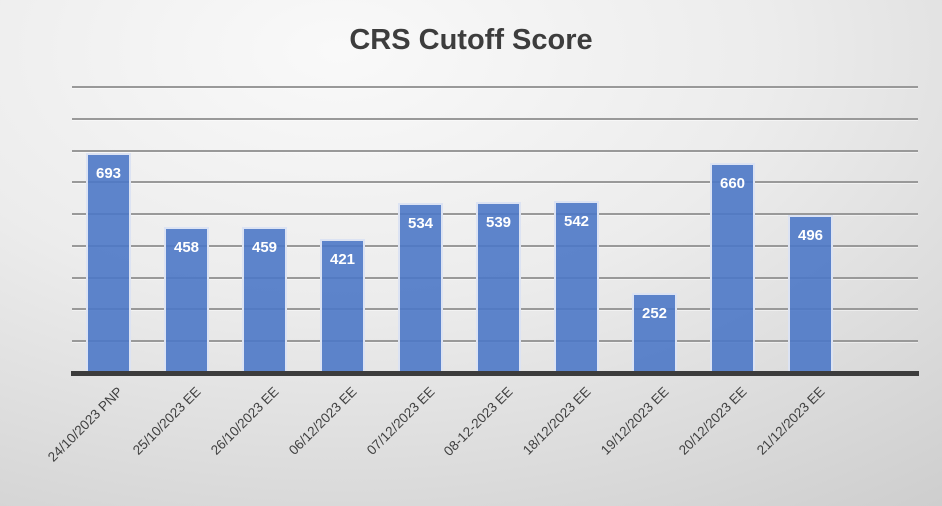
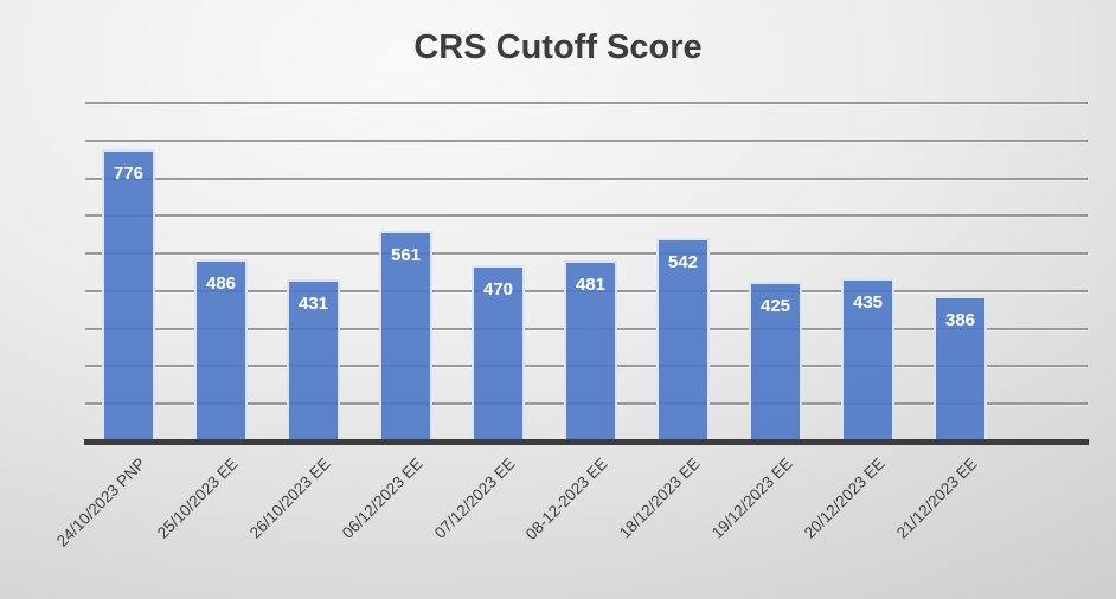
24/10/2023 PNP: 693 -> 776
25/10/2023 EE: 458 -> 486
26/10/2023 EE: 459 -> 431
06/12/2023 EE: 421 -> 561
07/12/2023 EE: 534 -> 470
08-12-2023 EE: 539 -> 481
19/12/2023 EE: 252 -> 425
20/12/2023 EE: 660 -> 435
21/12/2023 EE: 496 -> 386
